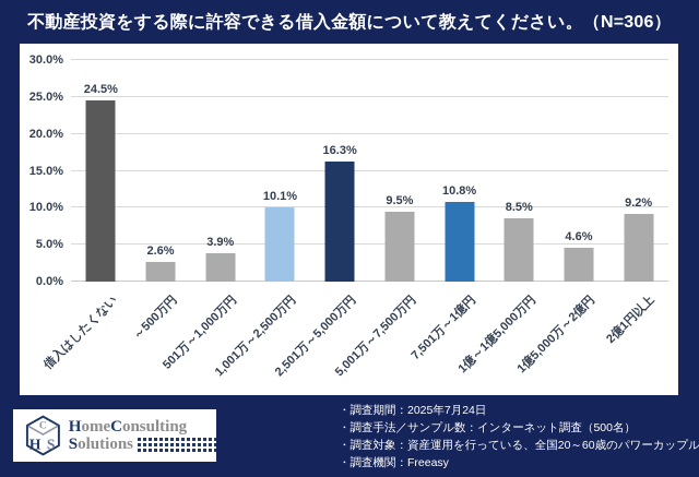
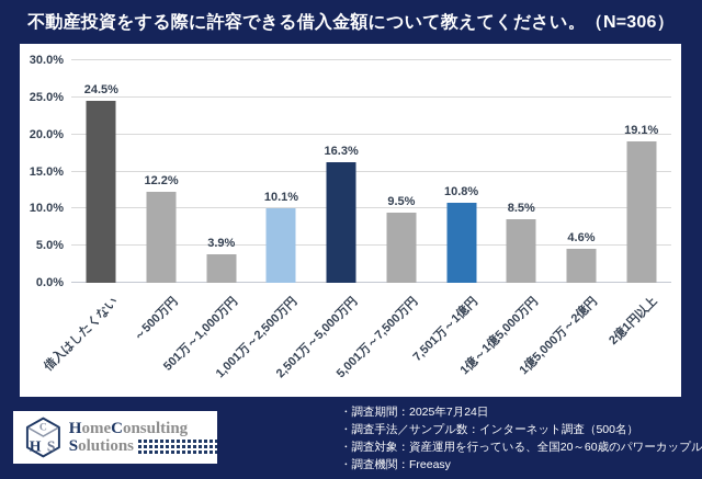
～500万円: 2.6% -> 12.2%
2億1円以上: 9.2% -> 19.1%
